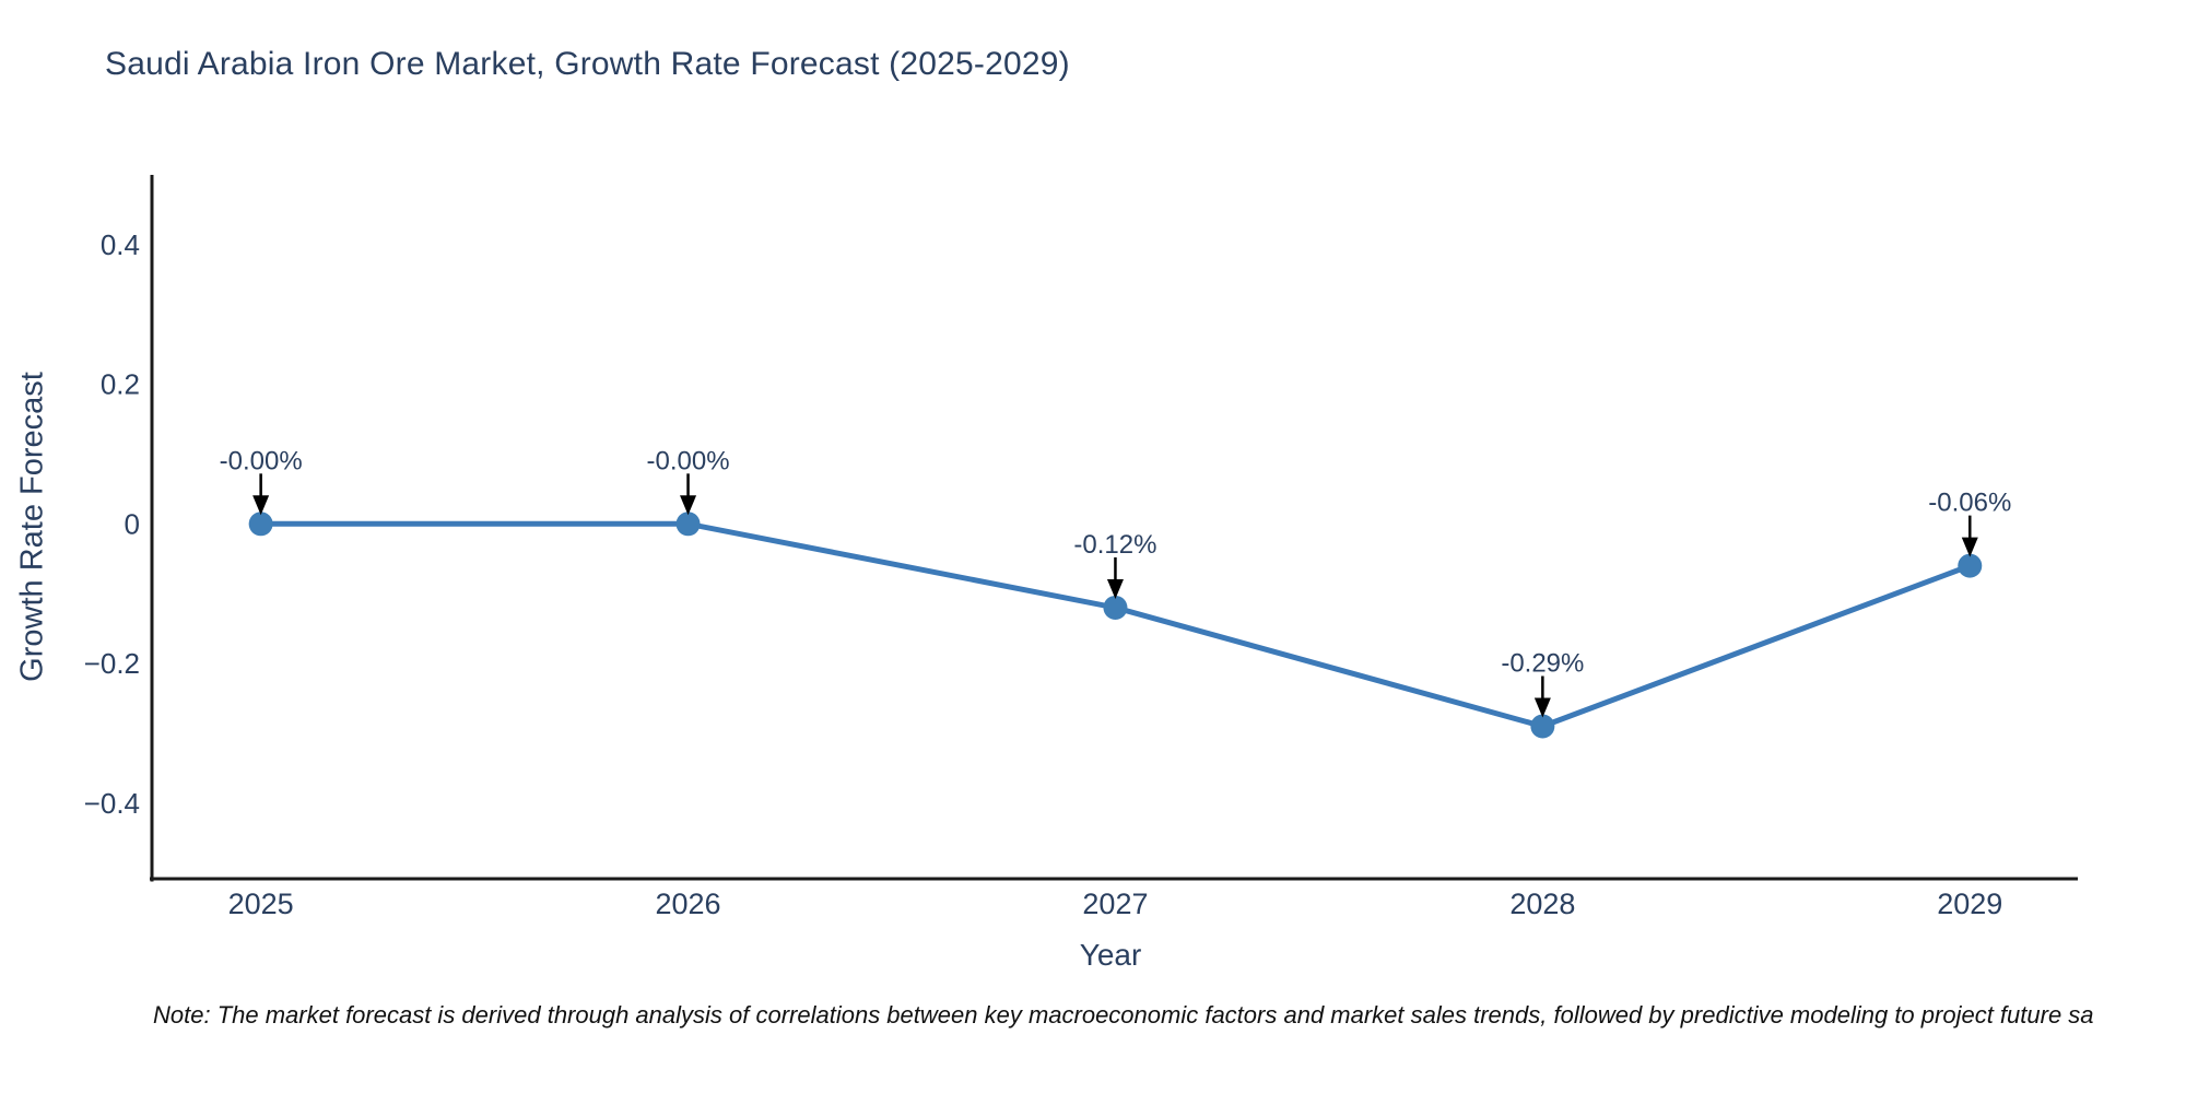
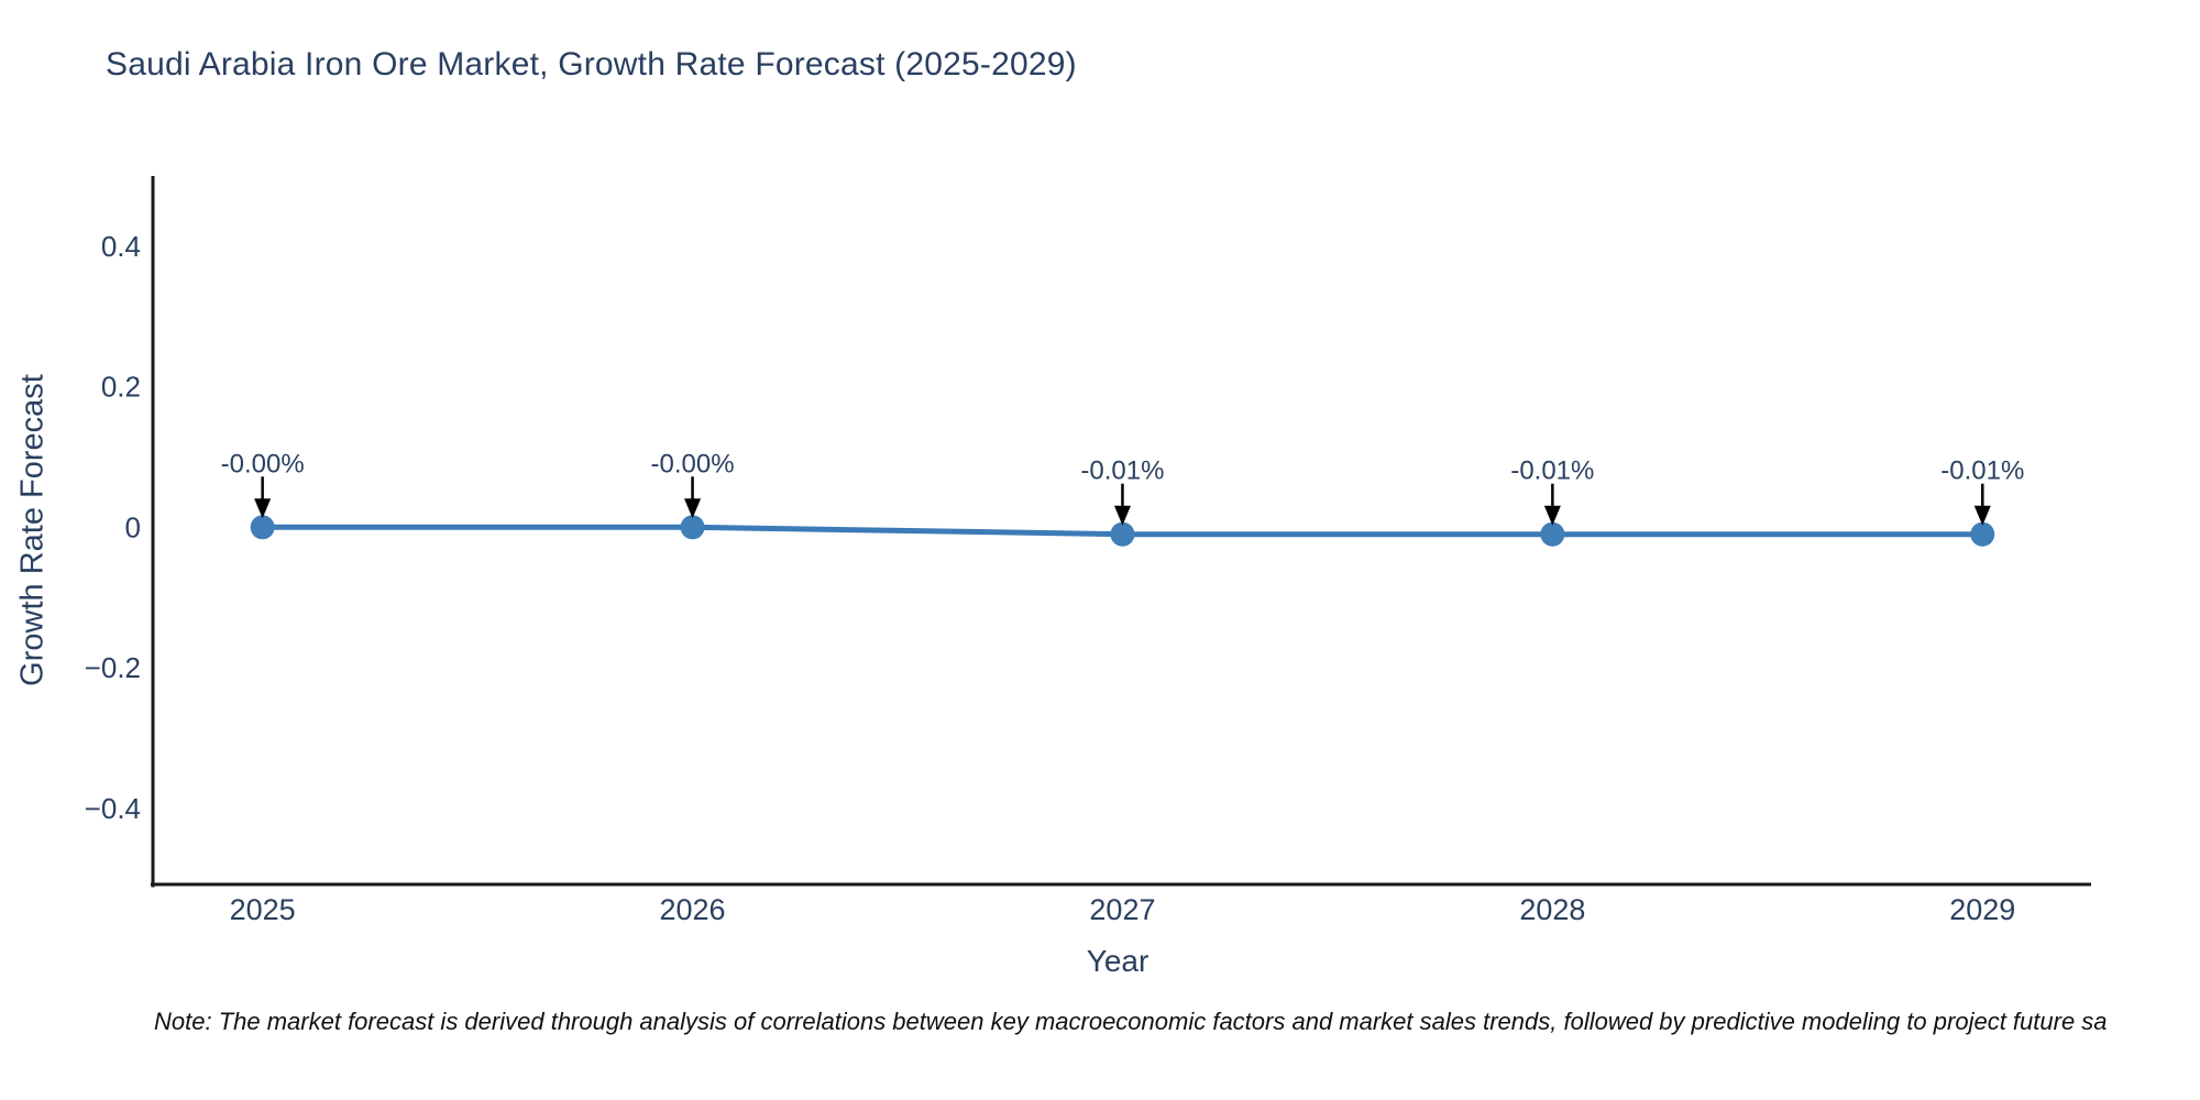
2027: -0.12% -> -0.01%
2028: -0.29% -> -0.01%
2029: -0.06% -> -0.01%
